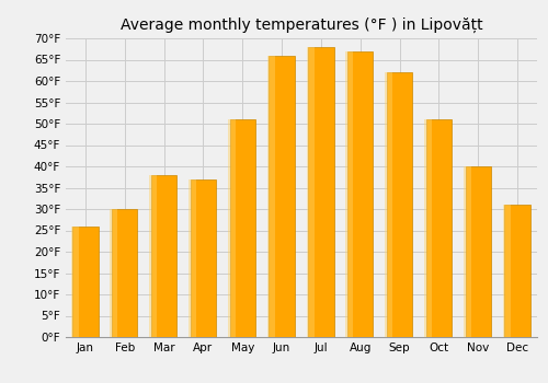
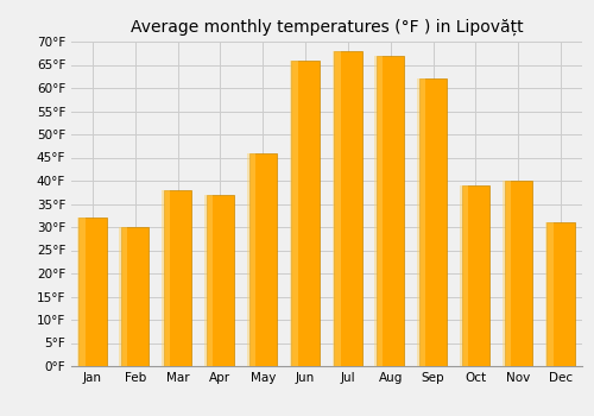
Jan: 26°F -> 32°F
May: 51°F -> 46°F
Oct: 51°F -> 39°F
